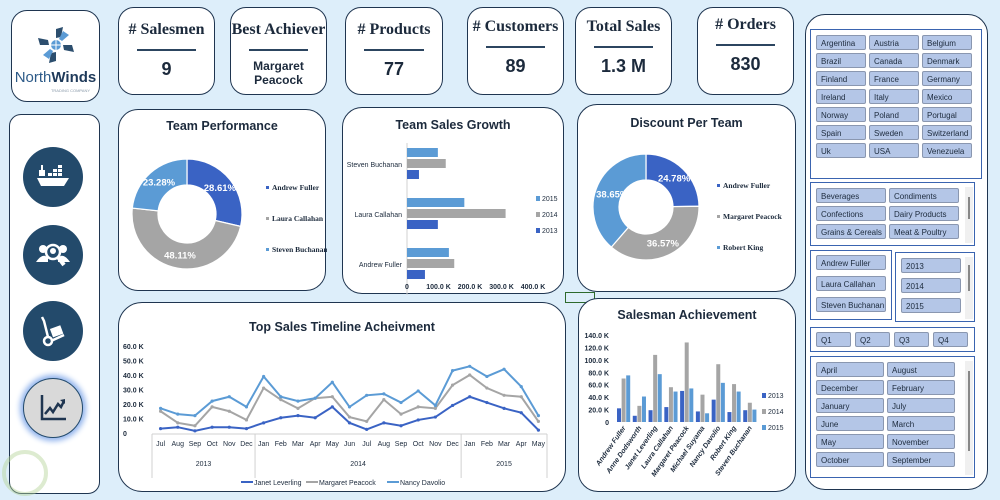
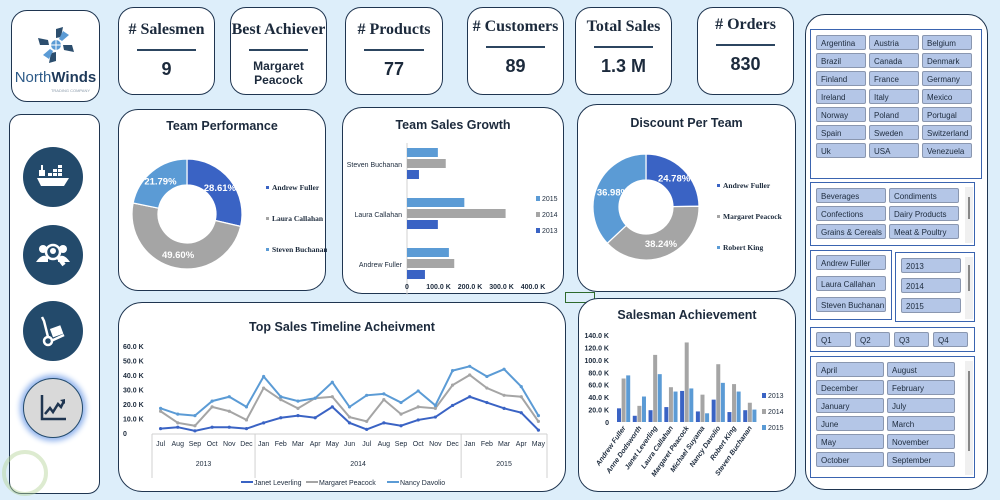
Team Performance/Laura Callahan: 48.11% -> 49.60%
Team Performance/Steven Buchanan: 23.28% -> 21.79%
Discount Per Team/Margaret Peacock: 36.57% -> 38.24%
Discount Per Team/Robert King: 38.65% -> 36.98%
